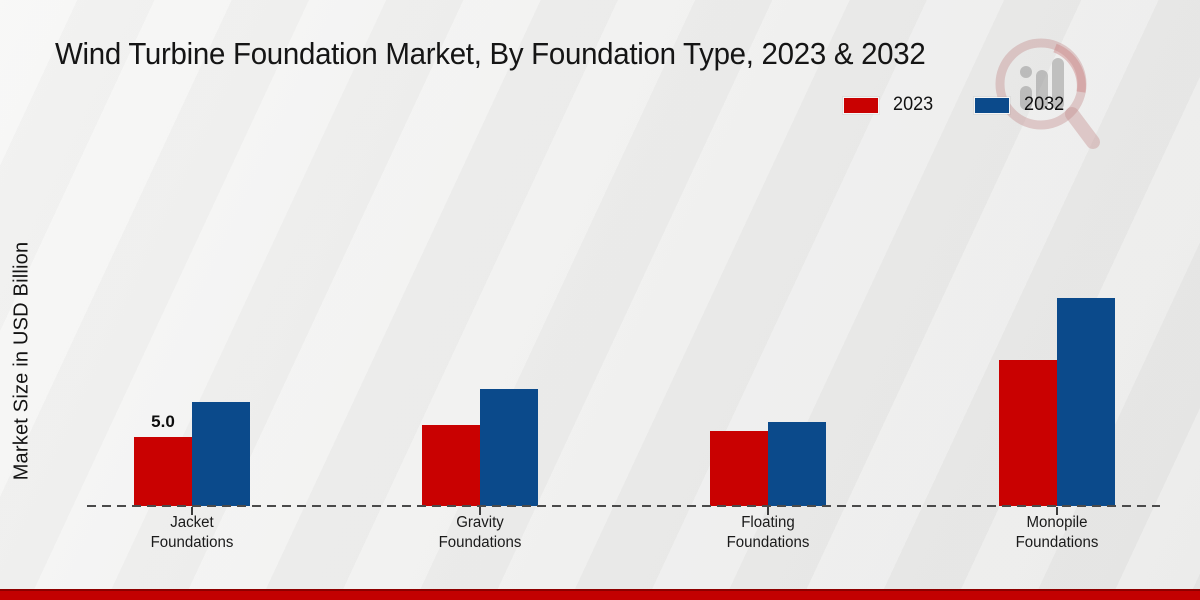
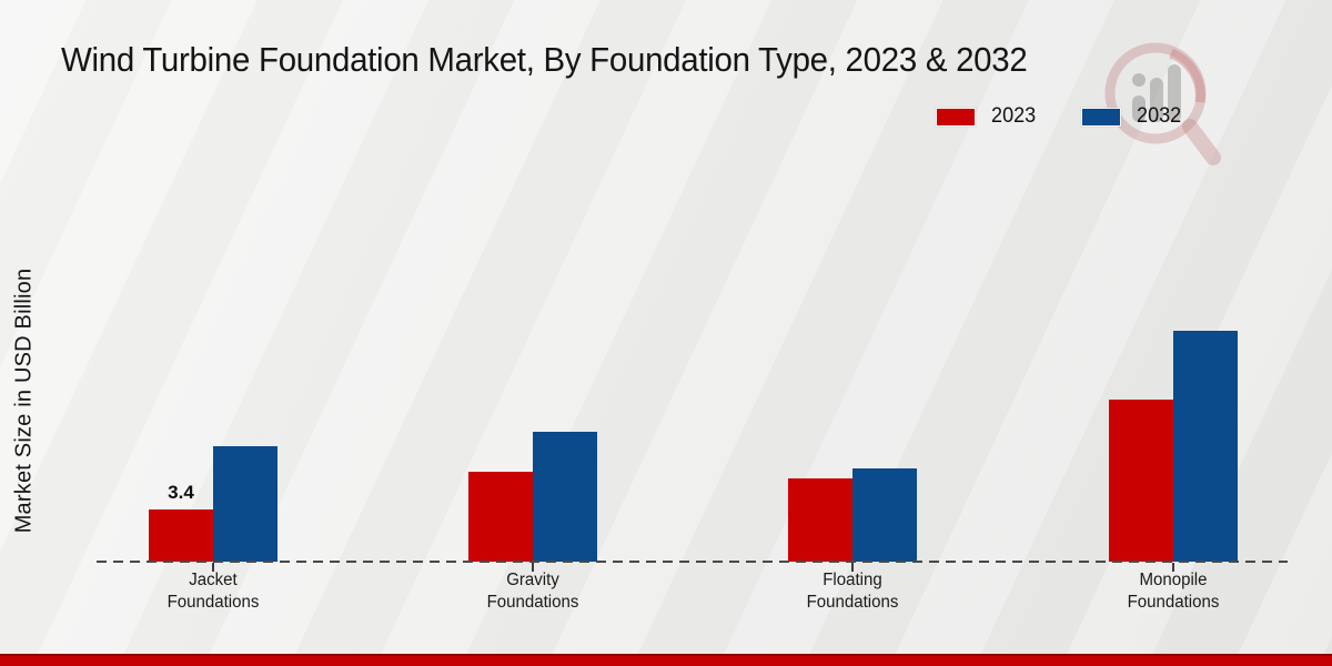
2023/Jacket Foundations: 5.0 -> 3.4
